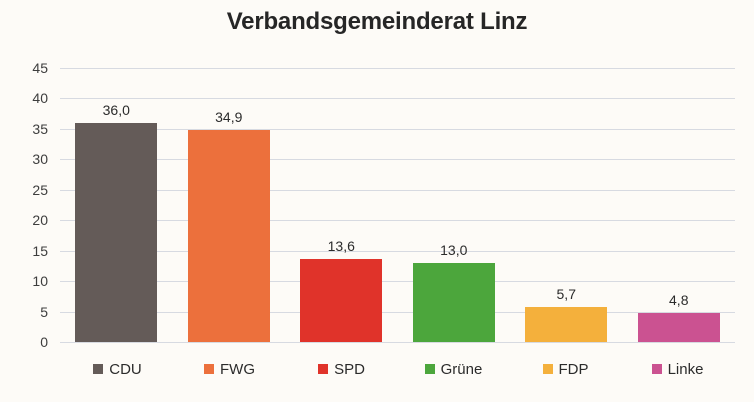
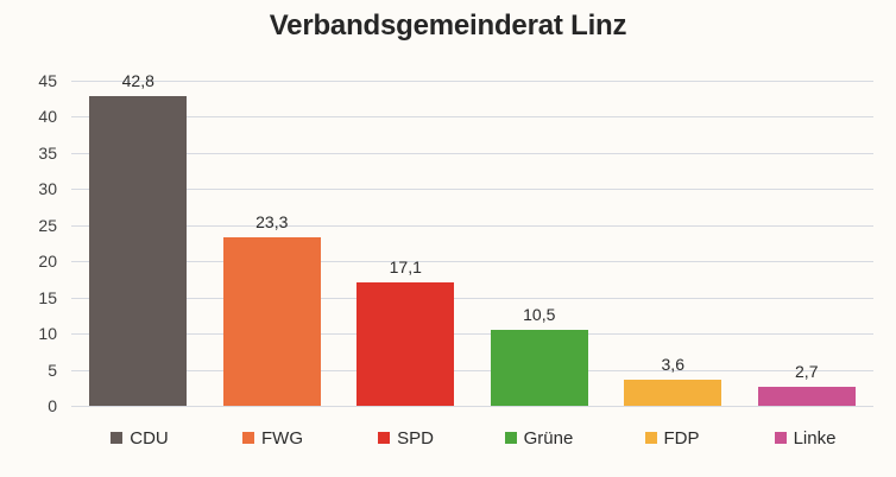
CDU: 36,0 -> 42,8
FWG: 34,9 -> 23,3
SPD: 13,6 -> 17,1
Grüne: 13,0 -> 10,5
FDP: 5,7 -> 3,6
Linke: 4,8 -> 2,7
